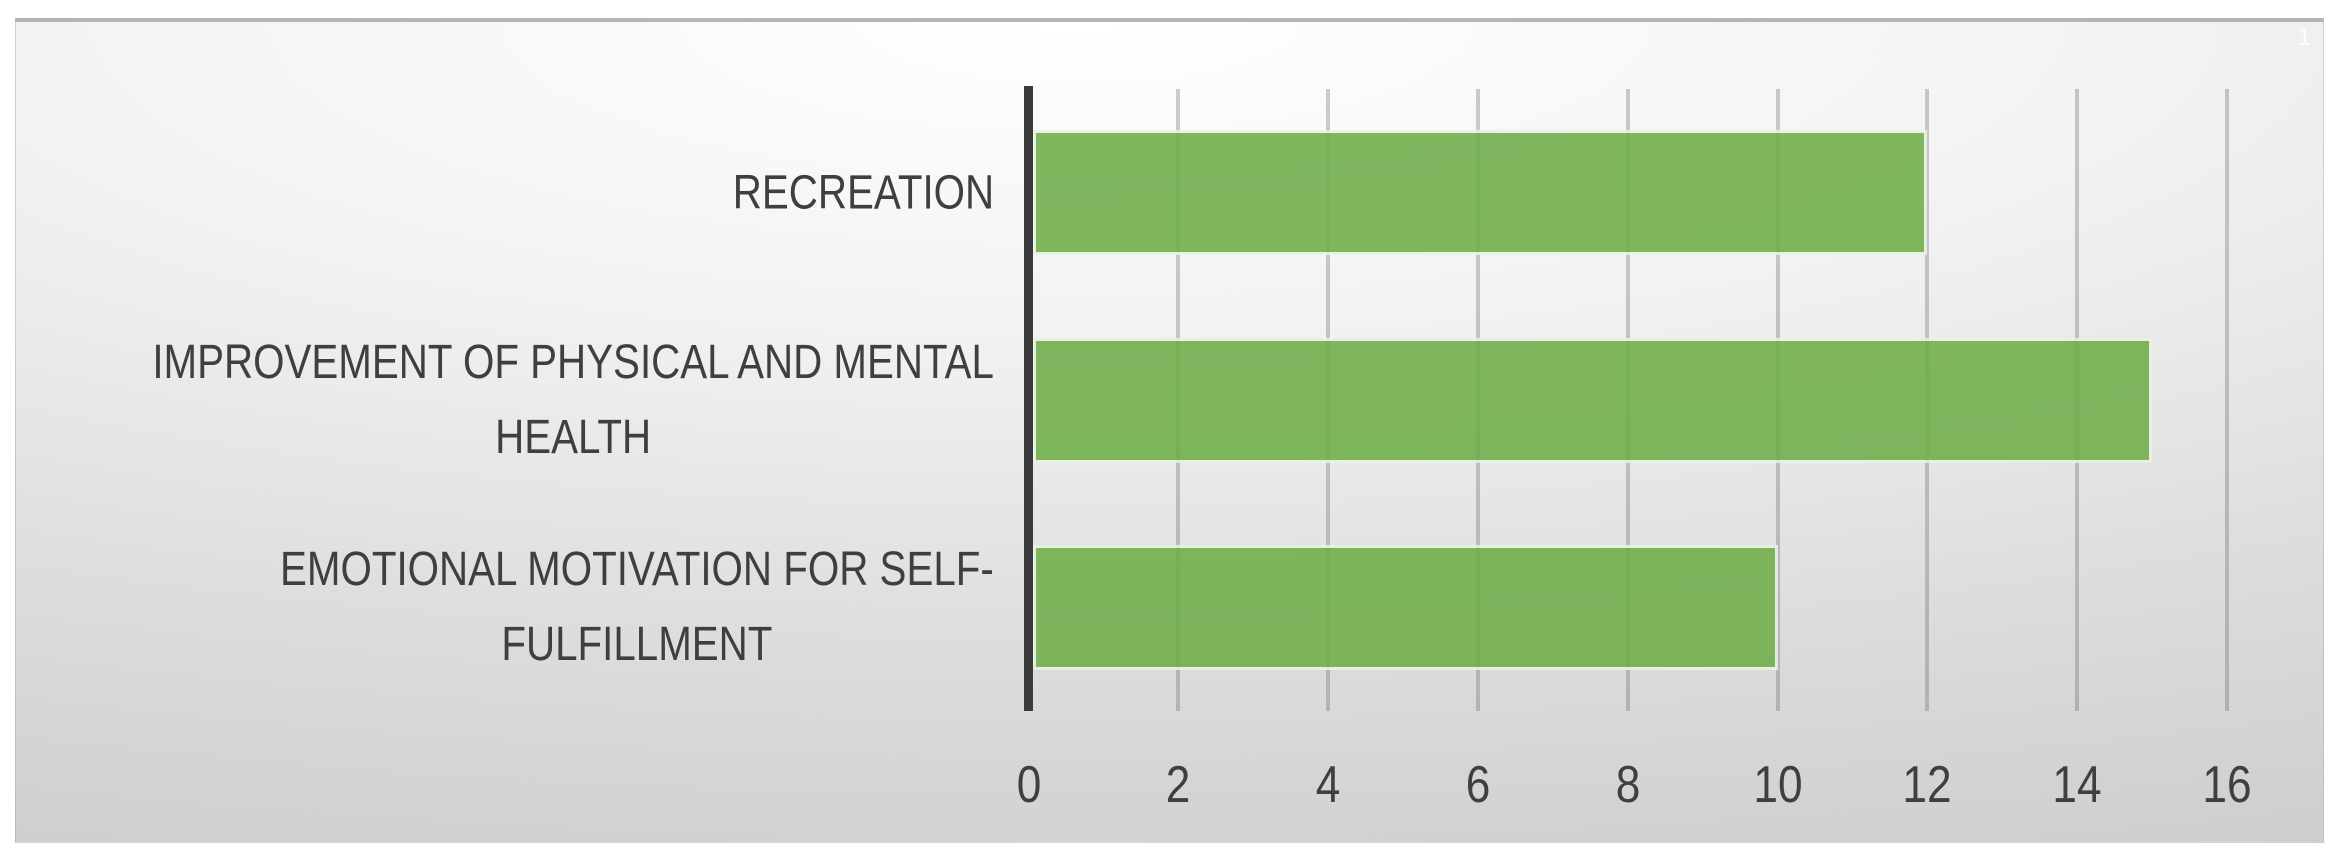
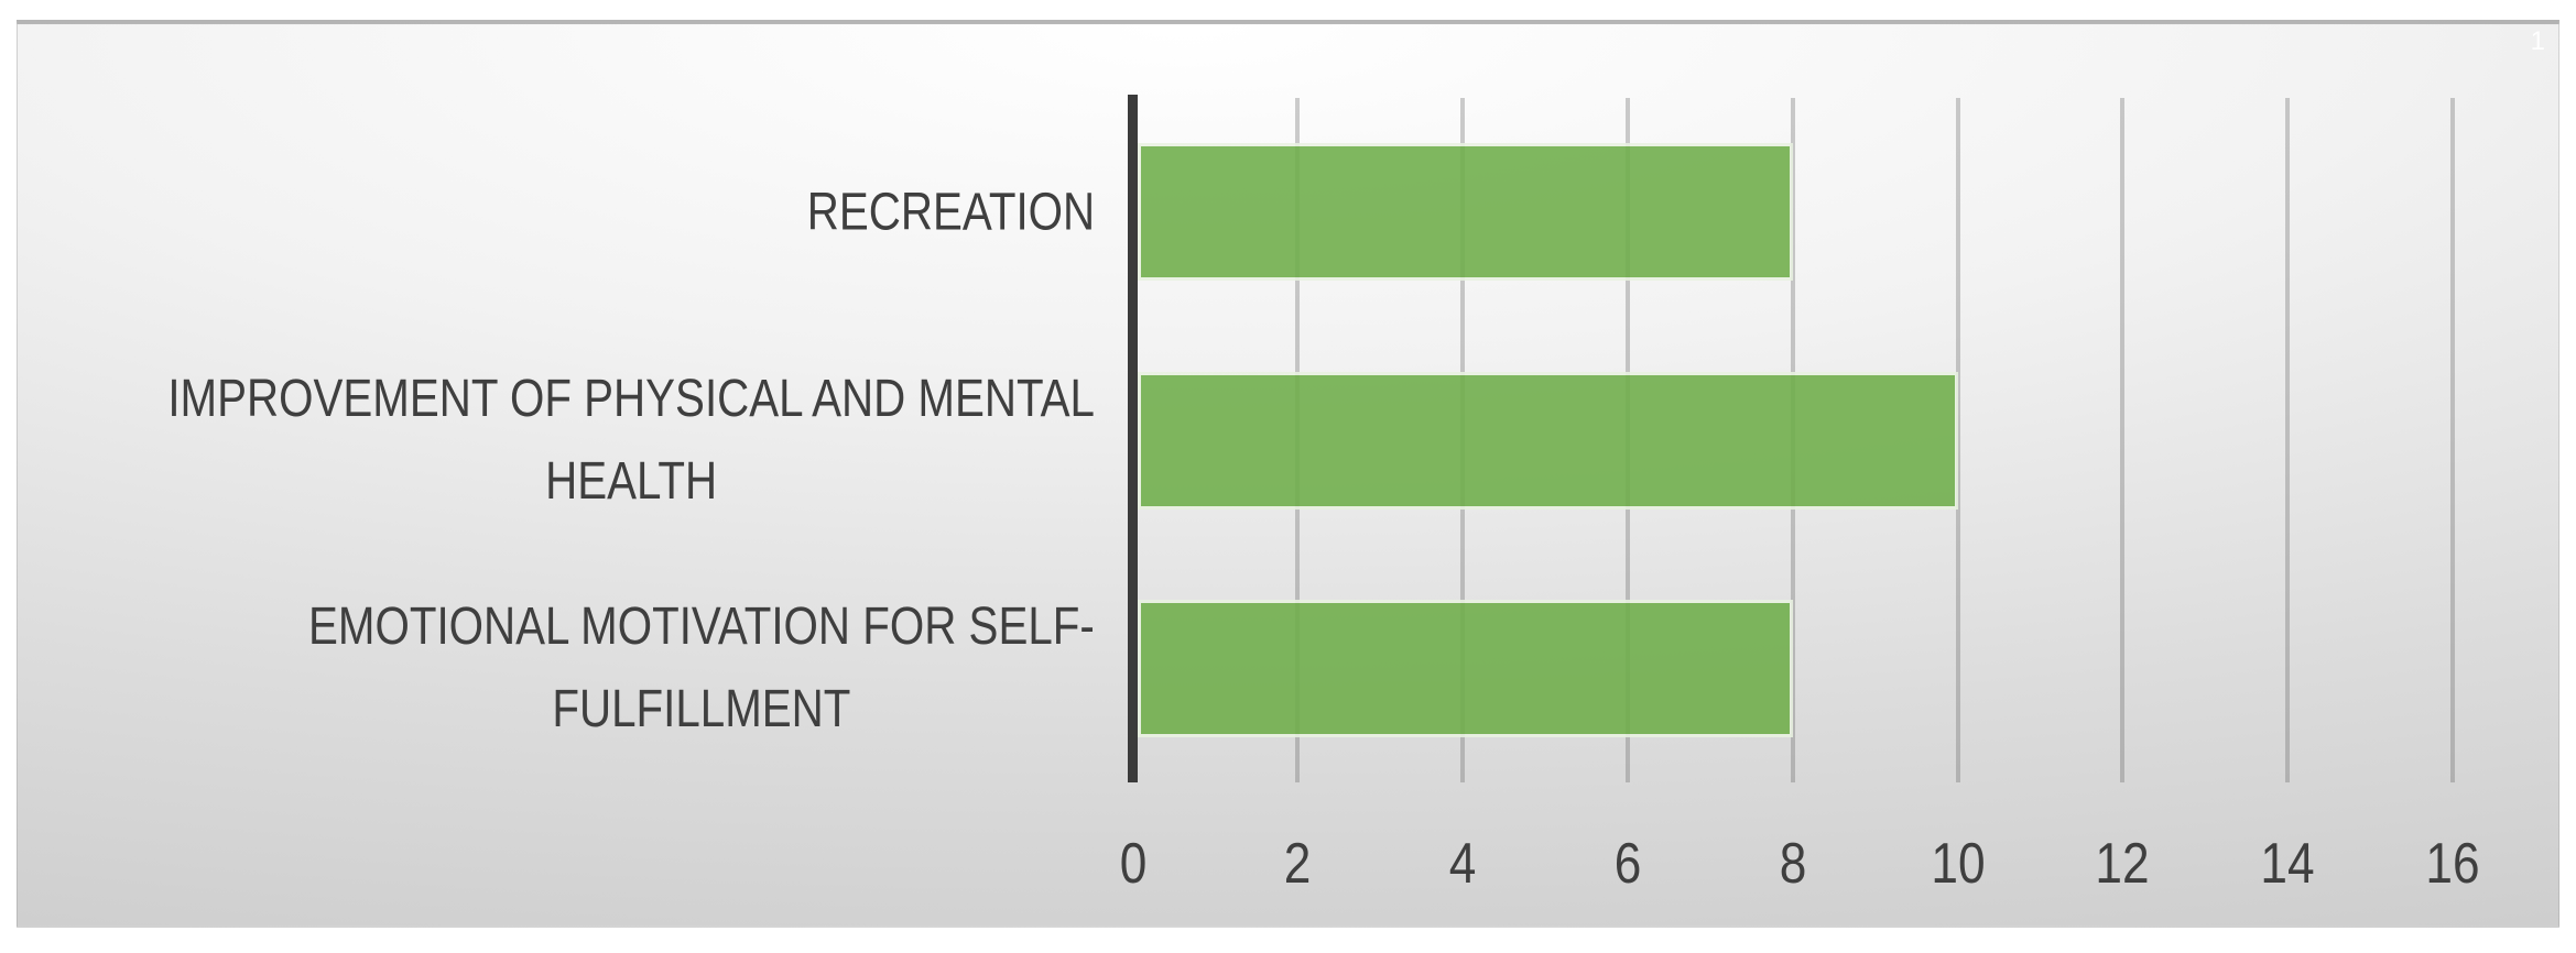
RECREATION: 12 -> 8
IMPROVEMENT OF PHYSICAL AND MENTAL HEALTH: 15 -> 10
EMOTIONAL MOTIVATION FOR SELF-FULFILLMENT: 10 -> 8
